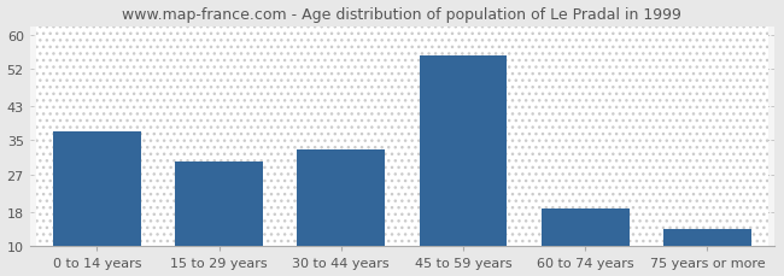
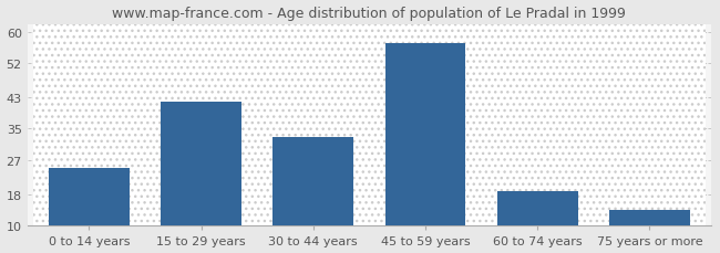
0 to 14 years: 37 -> 25
15 to 29 years: 30 -> 42
45 to 59 years: 55 -> 57
